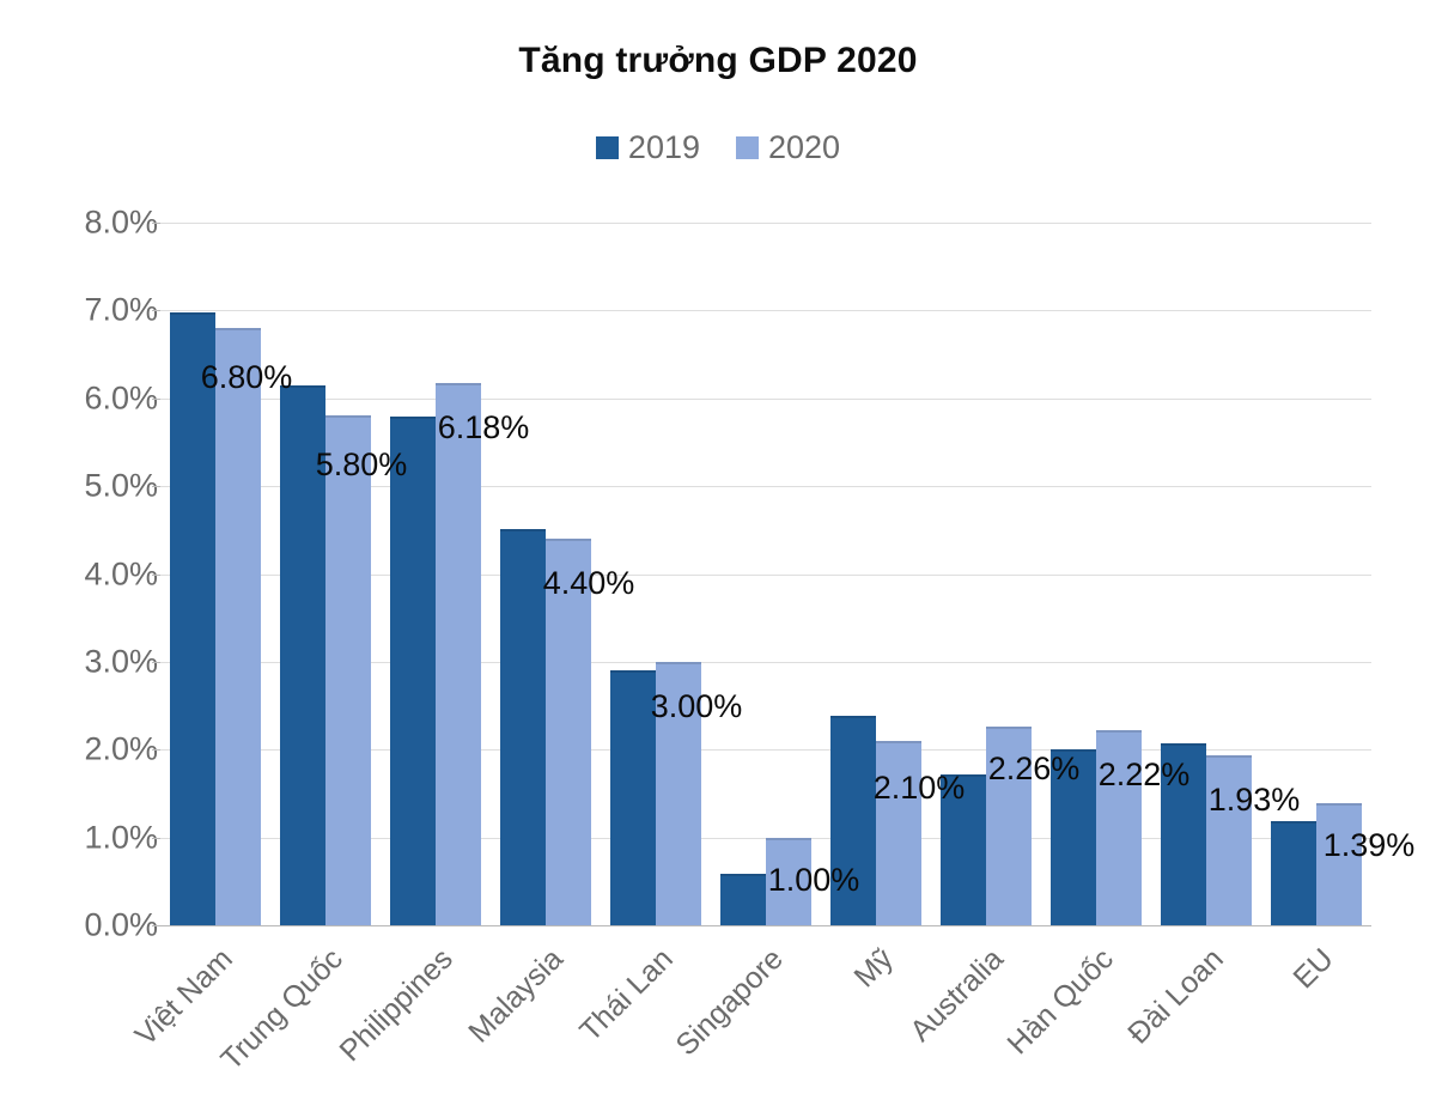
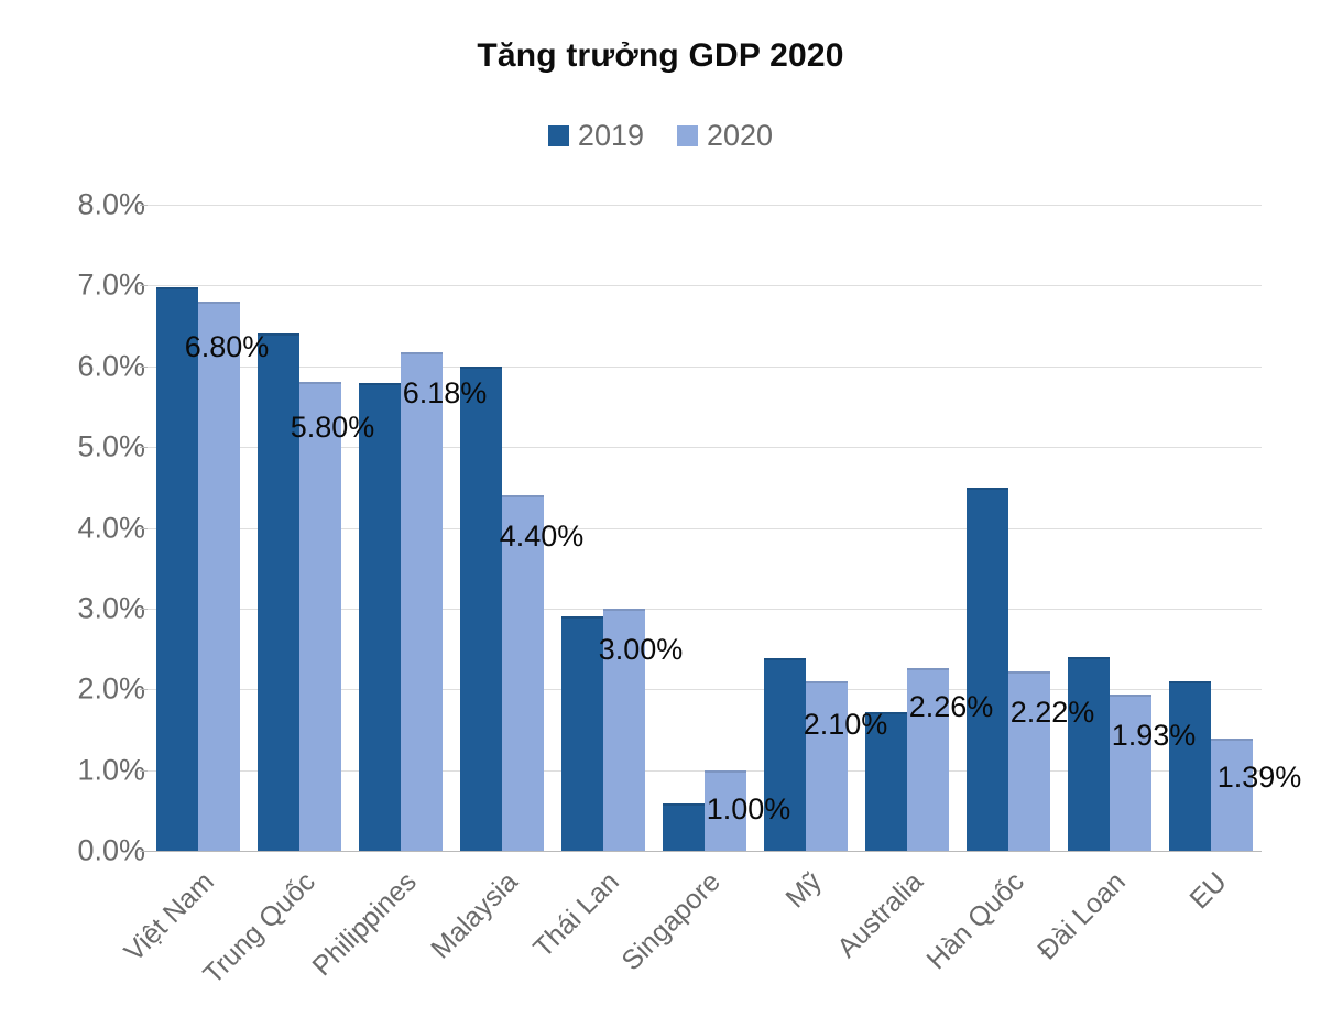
2019/Trung Quốc: 6.1% -> 6.4%
2019/Malaysia: 4.5% -> 6.0%
2019/Hàn Quốc: 2.0% -> 4.5%
2019/Đài Loan: 2.1% -> 2.4%
2019/EU: 1.2% -> 2.1%
